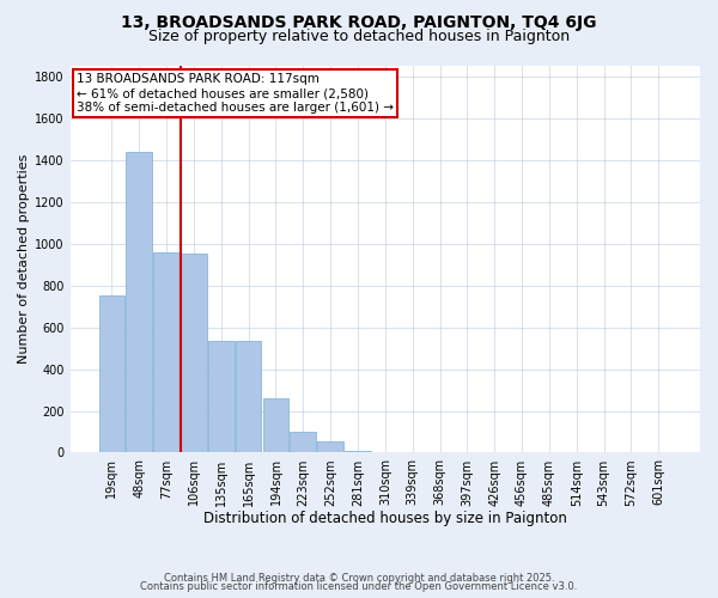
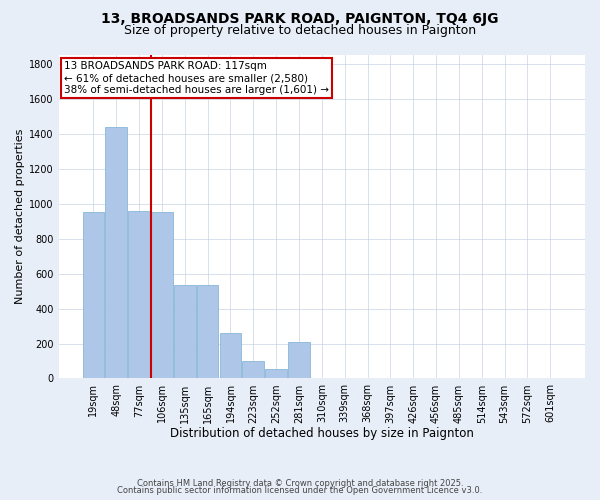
19sqm: 750 -> 950
281sqm: 10 -> 210
